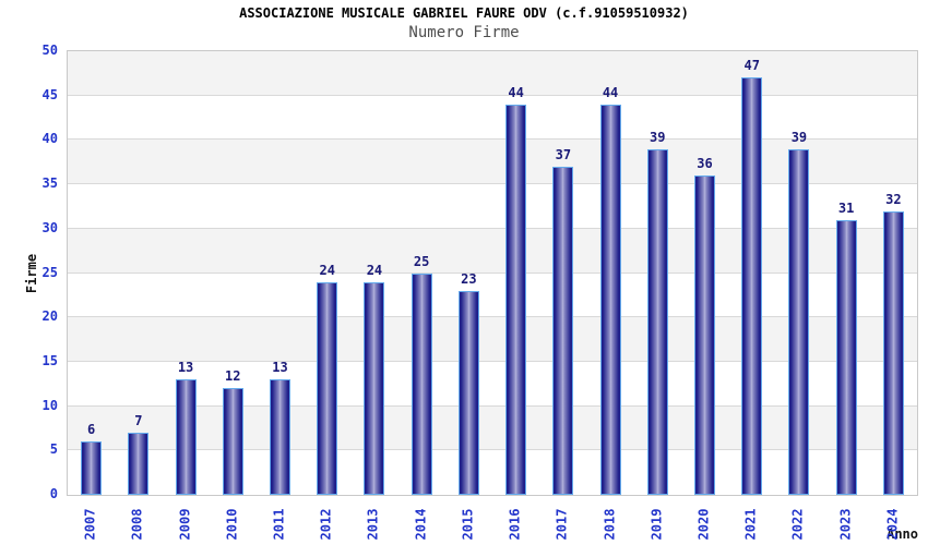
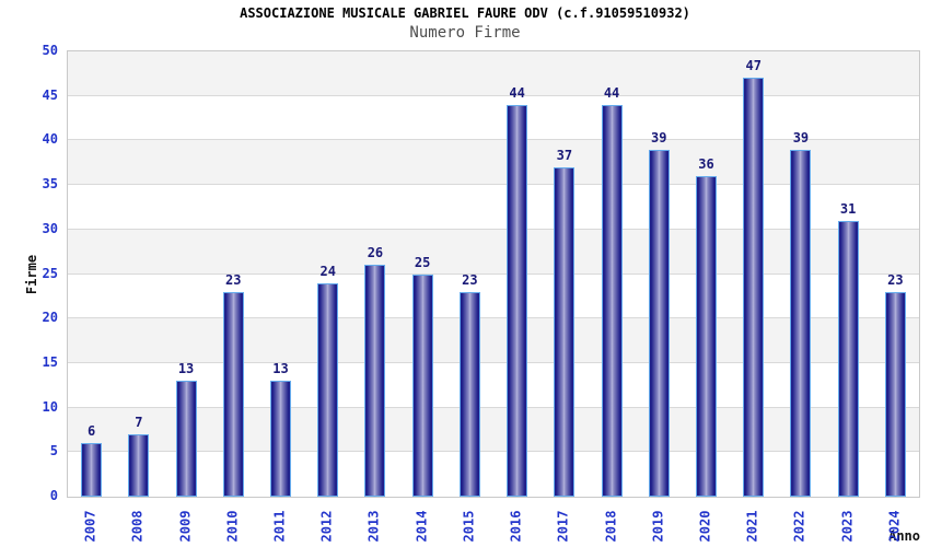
2010: 12 -> 23
2013: 24 -> 26
2024: 32 -> 23
